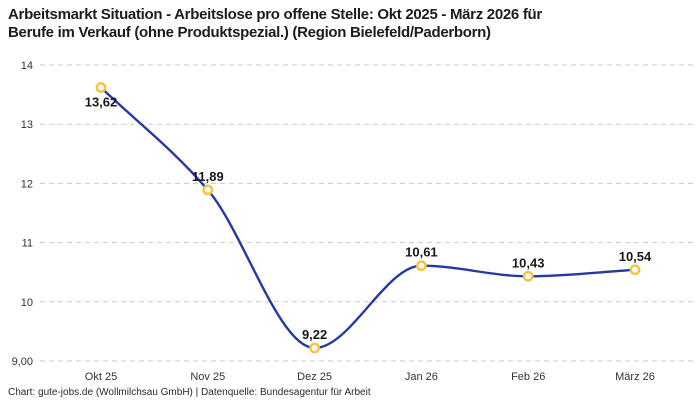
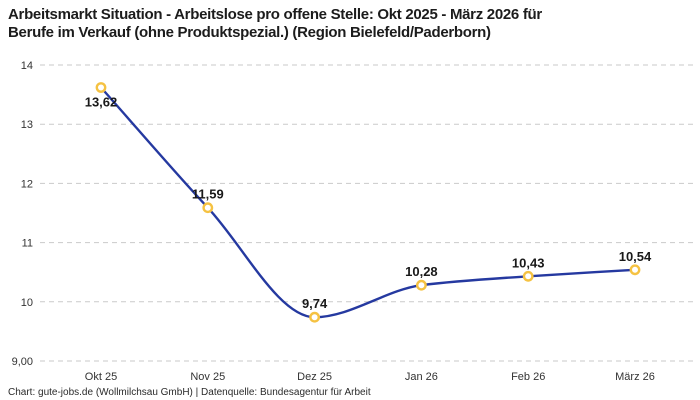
Nov 25: 11,89 -> 11,59
Dez 25: 9,22 -> 9,74
Jan 26: 10,61 -> 10,28
